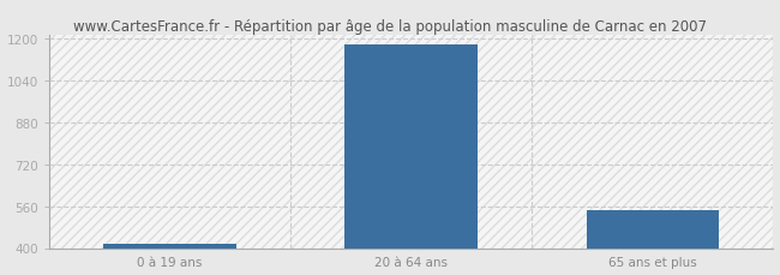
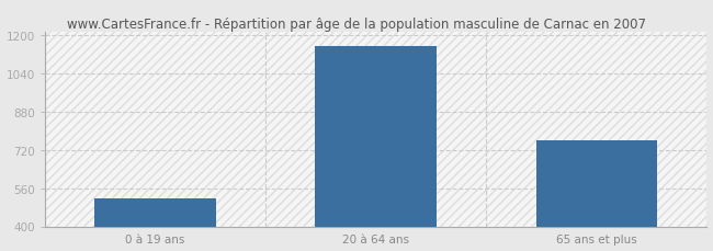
0 à 19 ans: 415 -> 515
20 à 64 ans: 1175 -> 1150
65 ans et plus: 545 -> 760
